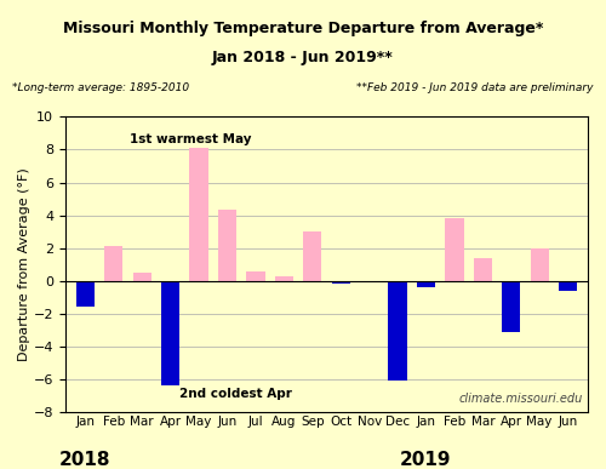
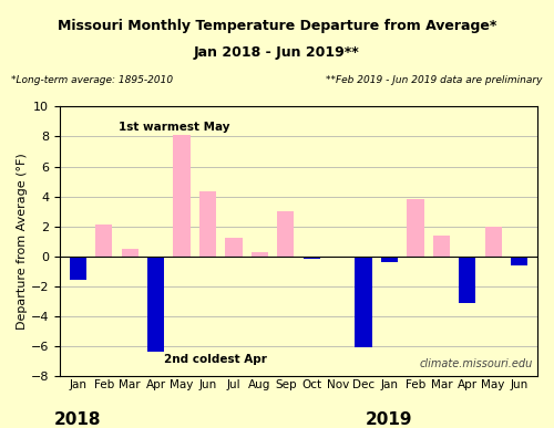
Jul: 0.6 -> 1.2
